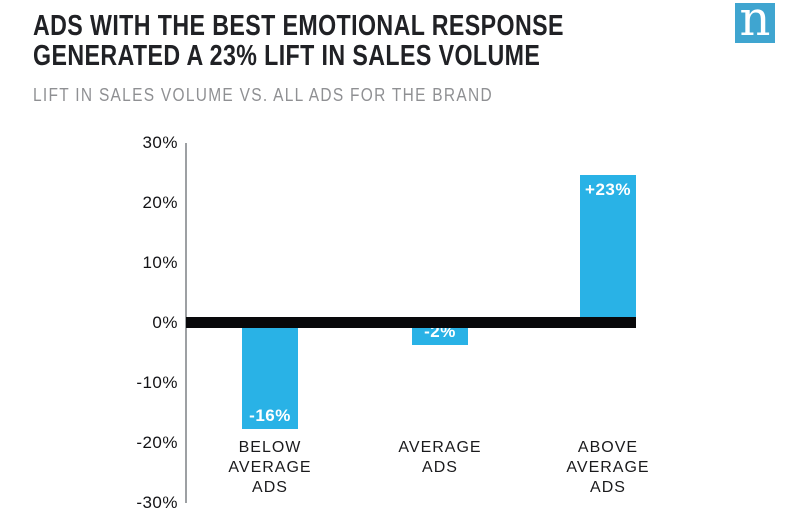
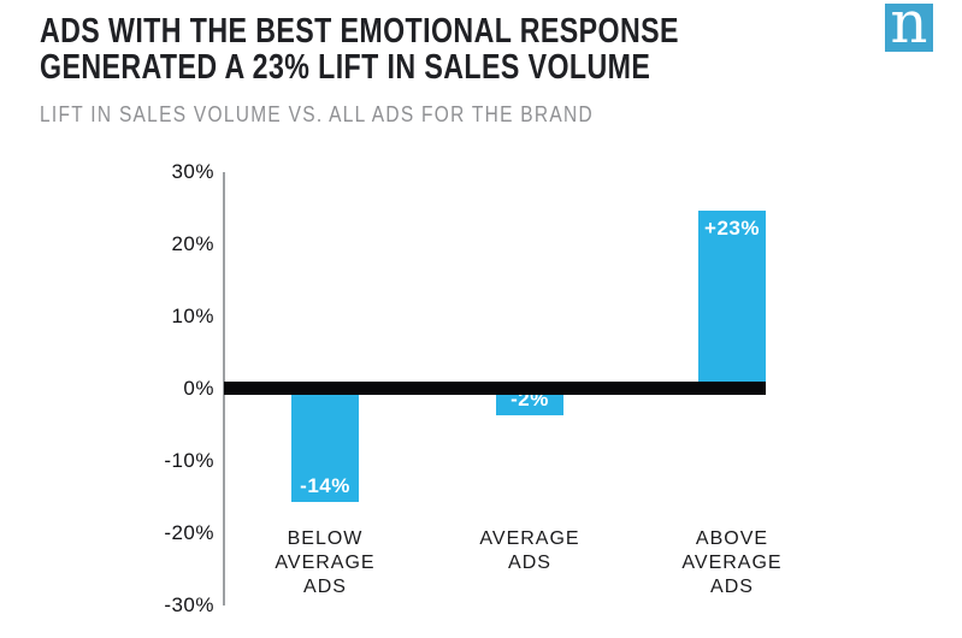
BELOW AVERAGE ADS: -16% -> -14%
